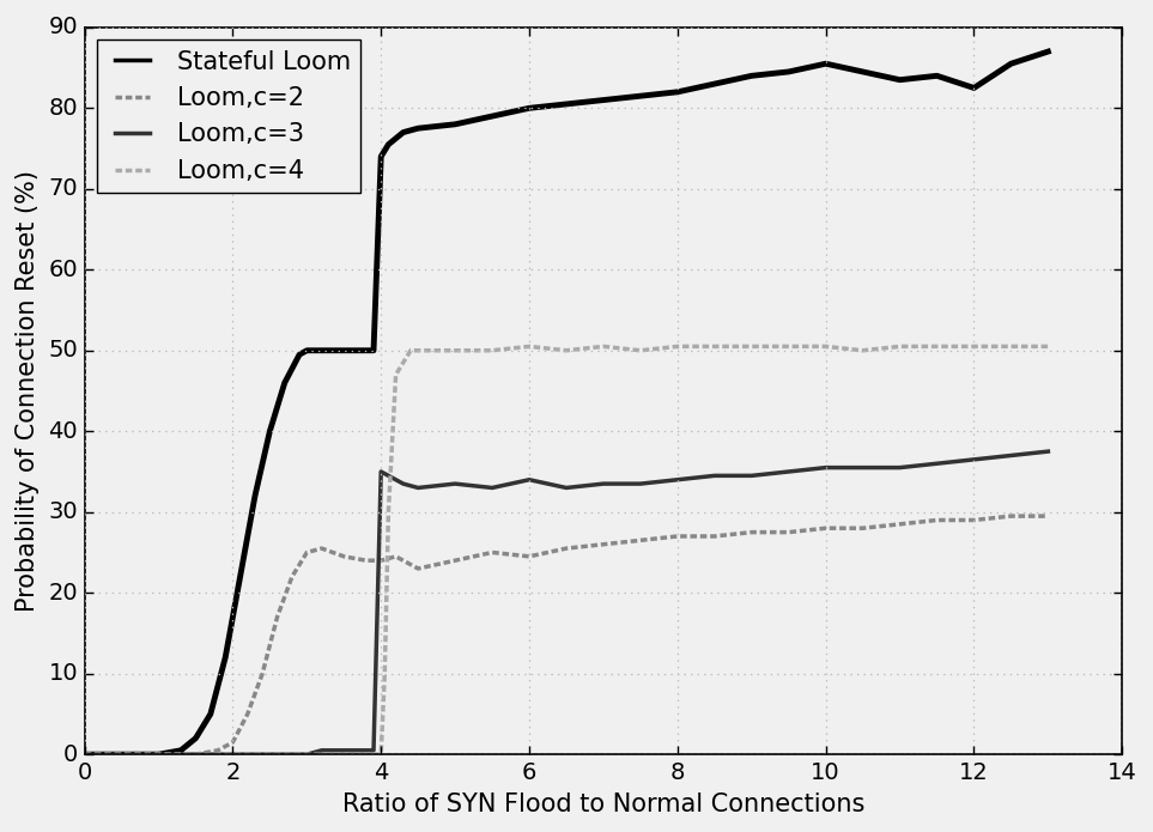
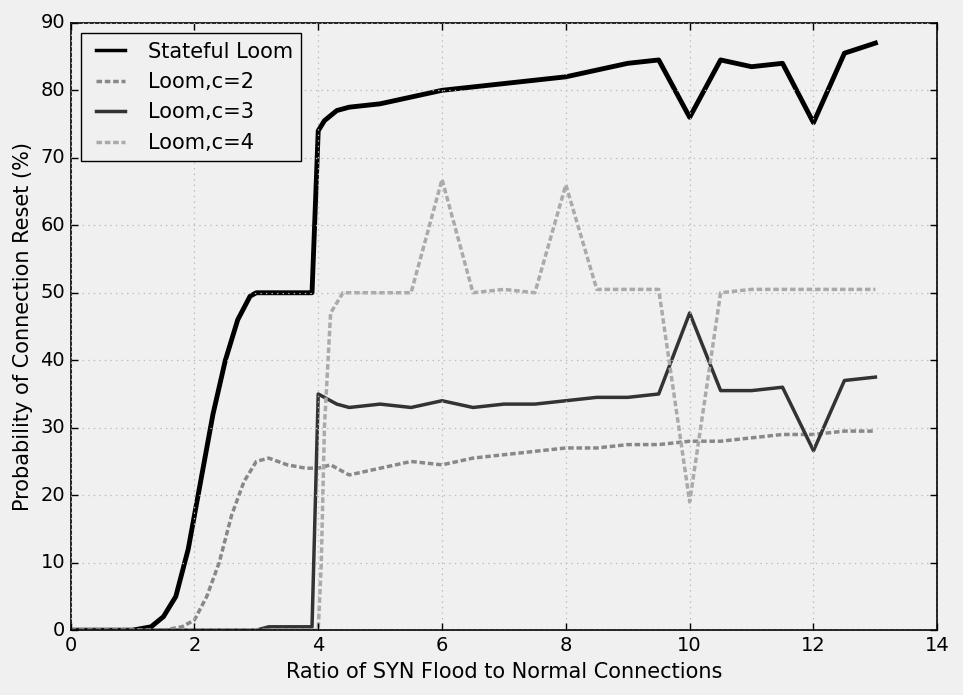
Loom,c=4/6: 50.5 -> 66.8
Loom,c=4/8: 50.5 -> 66.0
Stateful Loom/10: 85.5 -> 76.0
Loom,c=3/10: 35.5 -> 47.0
Loom,c=4/10: 50.5 -> 19.0
Stateful Loom/12: 82.5 -> 75.2
Loom,c=3/12: 36.5 -> 26.6
